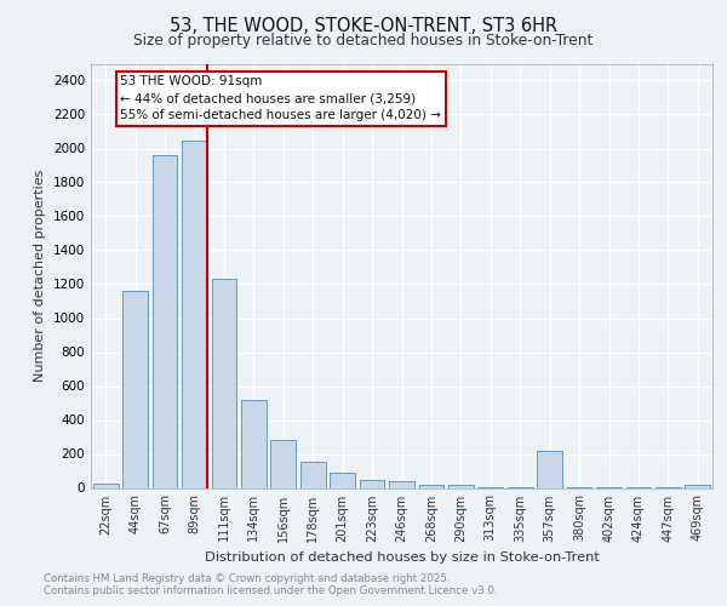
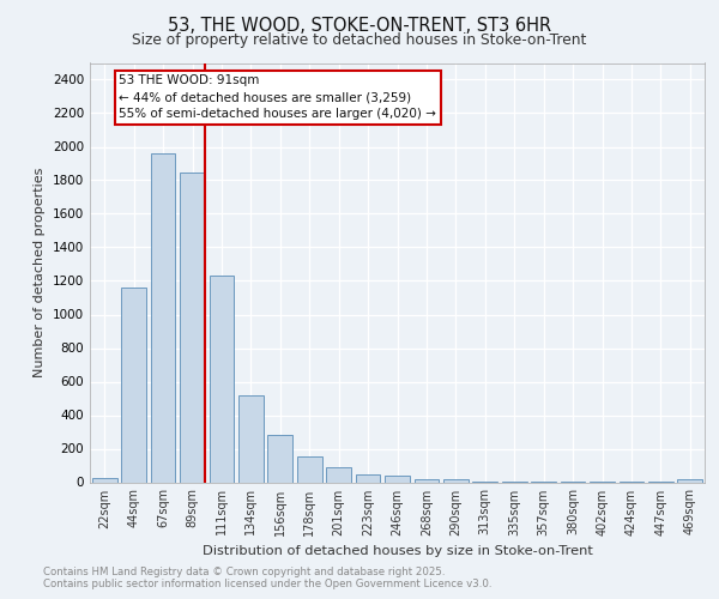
89sqm: 2050 -> 1850
357sqm: 220 -> 0
